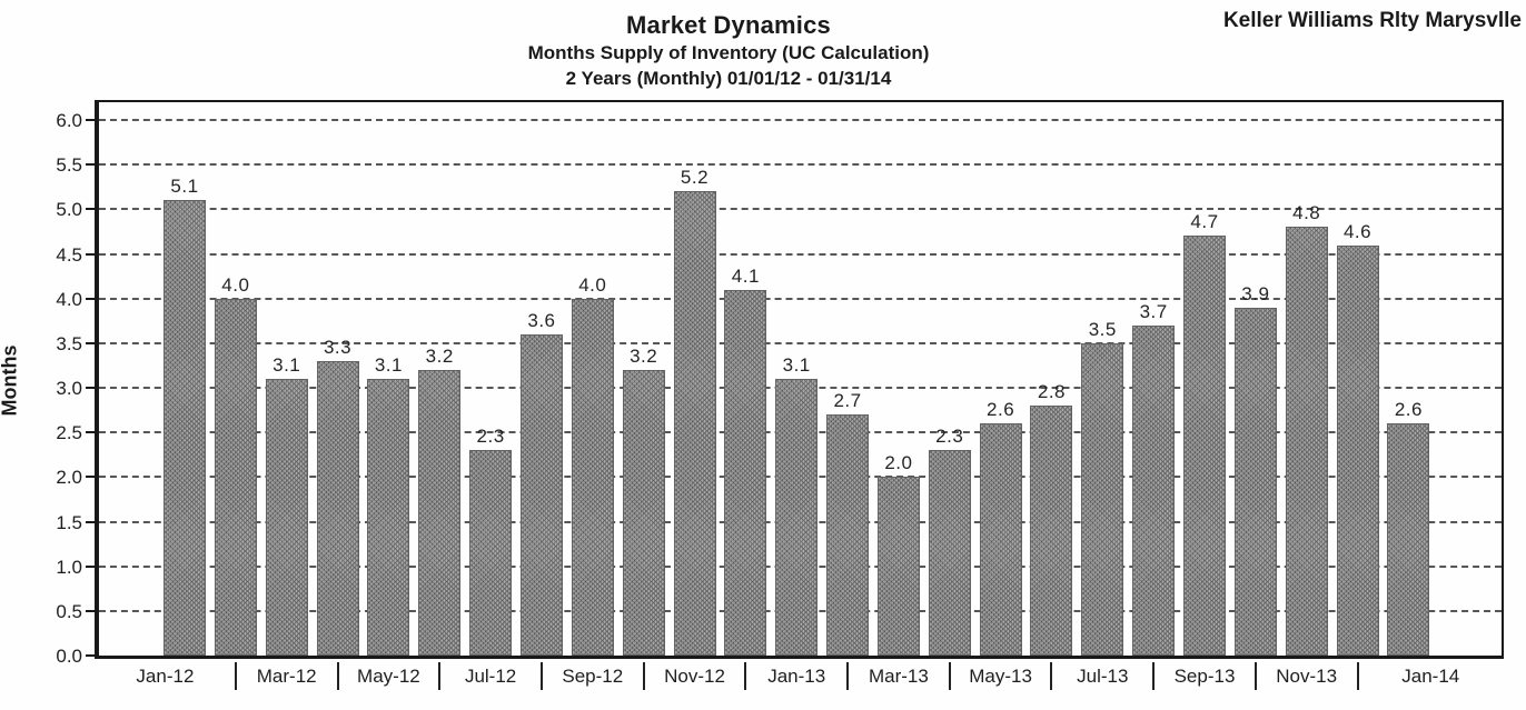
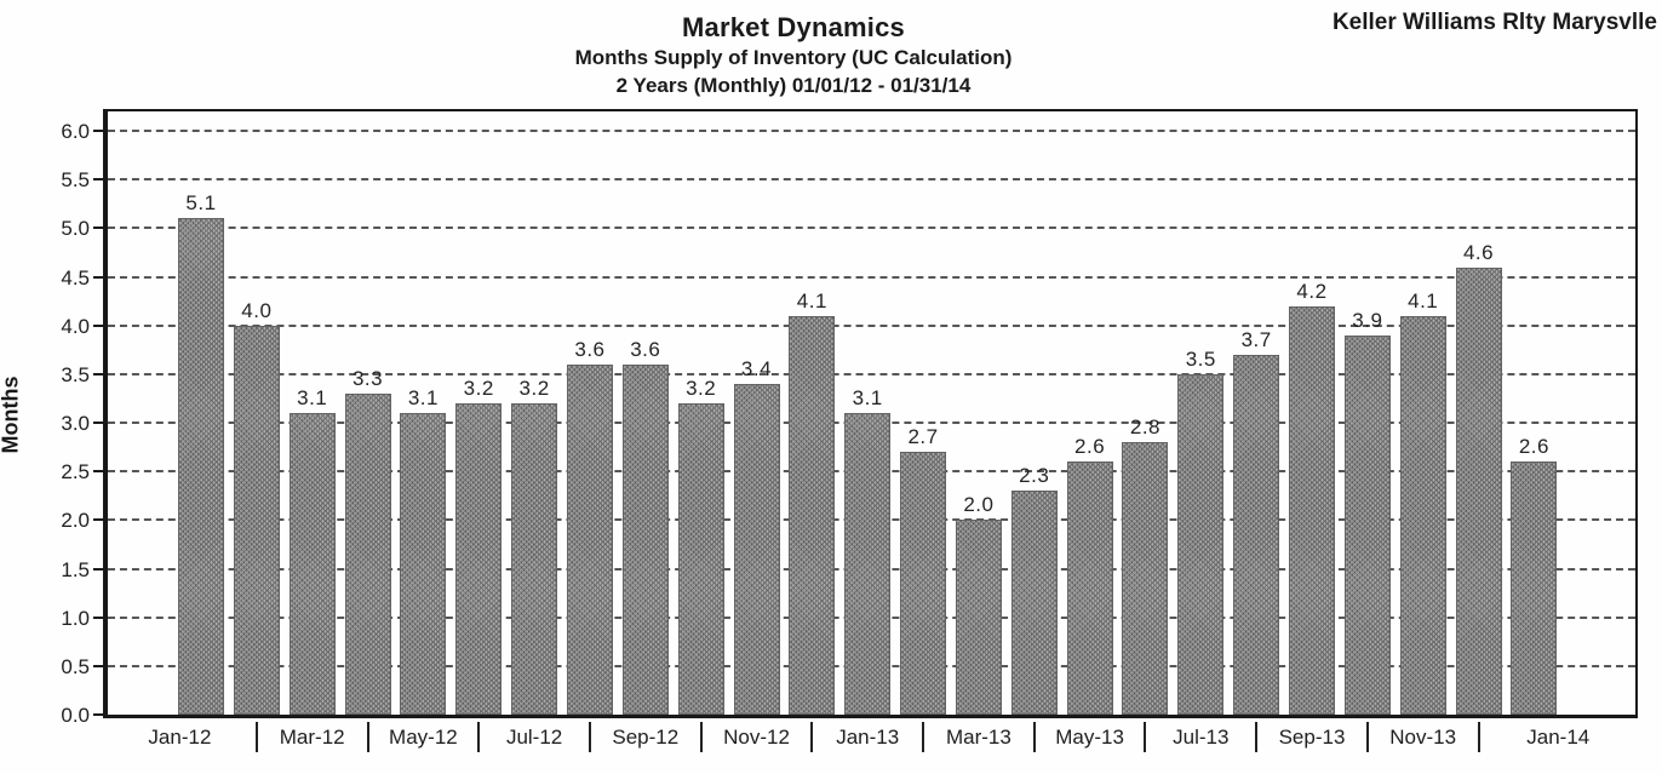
Jul-12: 2.3 -> 3.2
Sep-12: 4.0 -> 3.6
Nov-12: 5.2 -> 3.4
Sep-13: 4.7 -> 4.2
Nov-13: 4.8 -> 4.1
